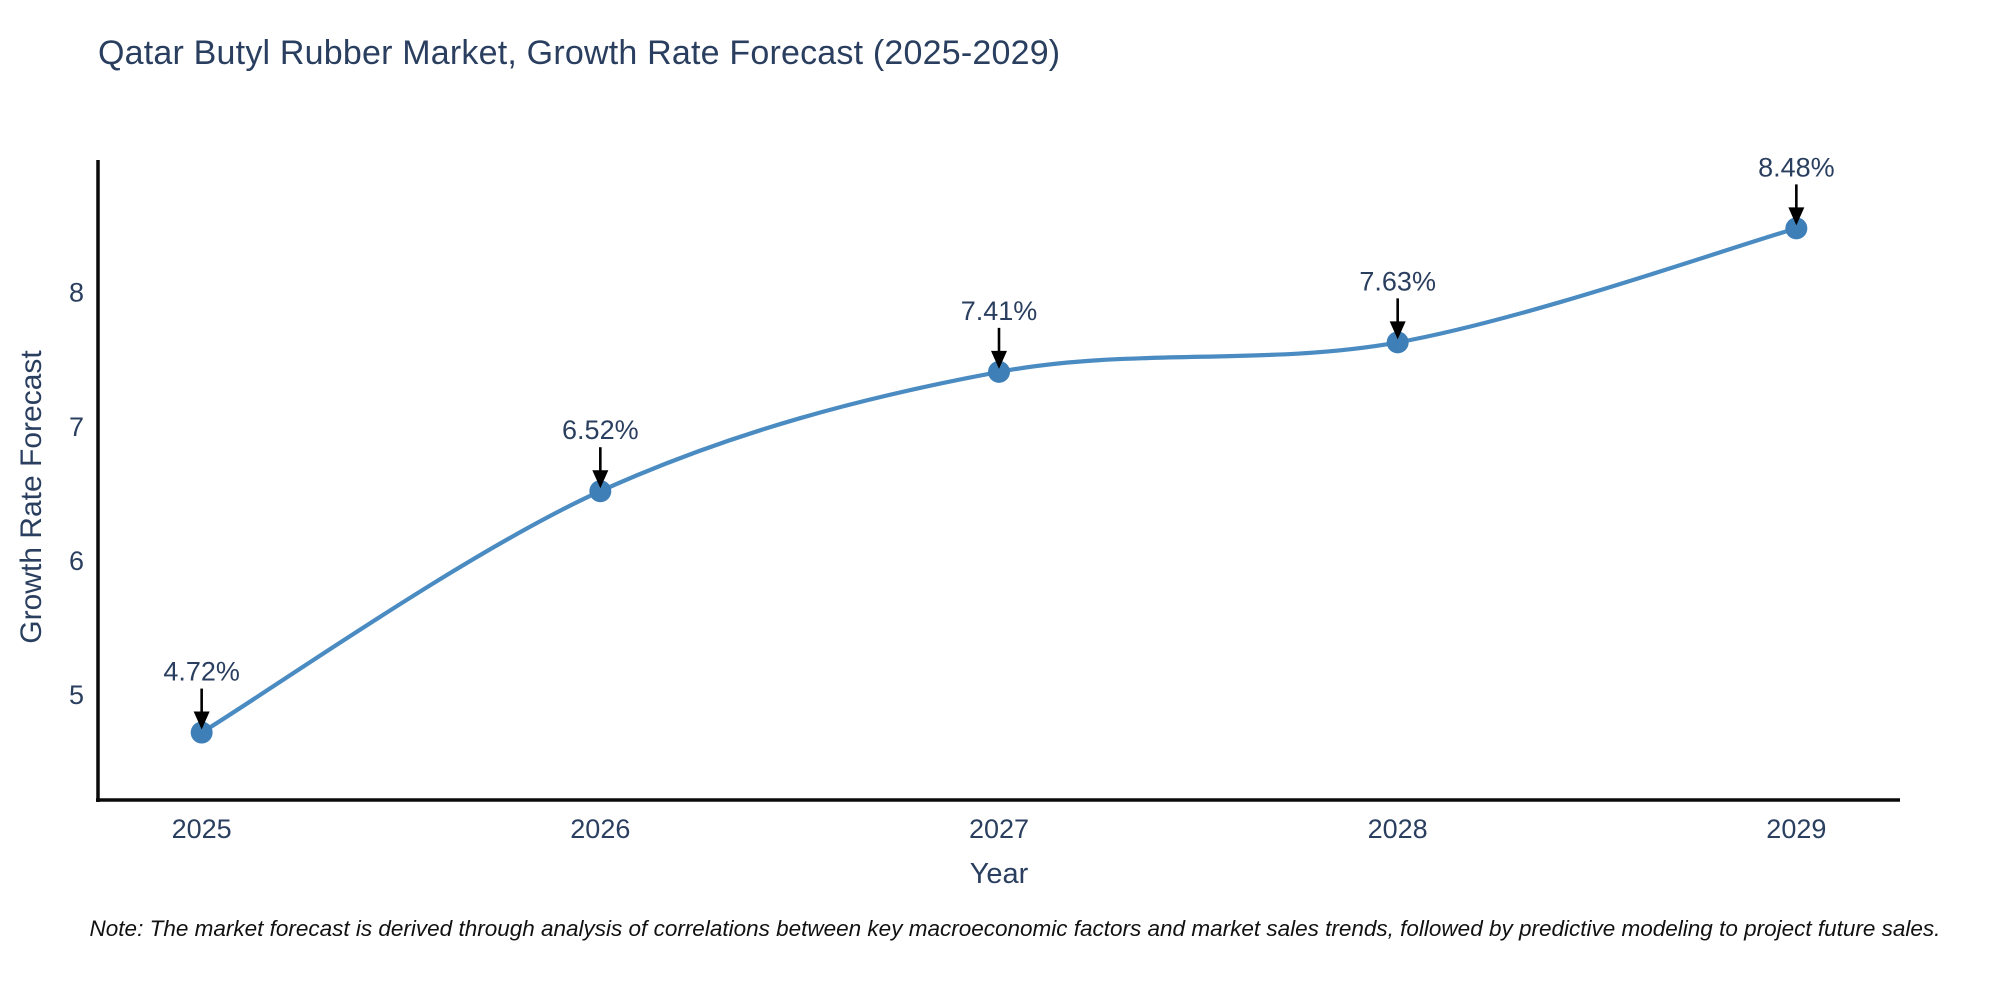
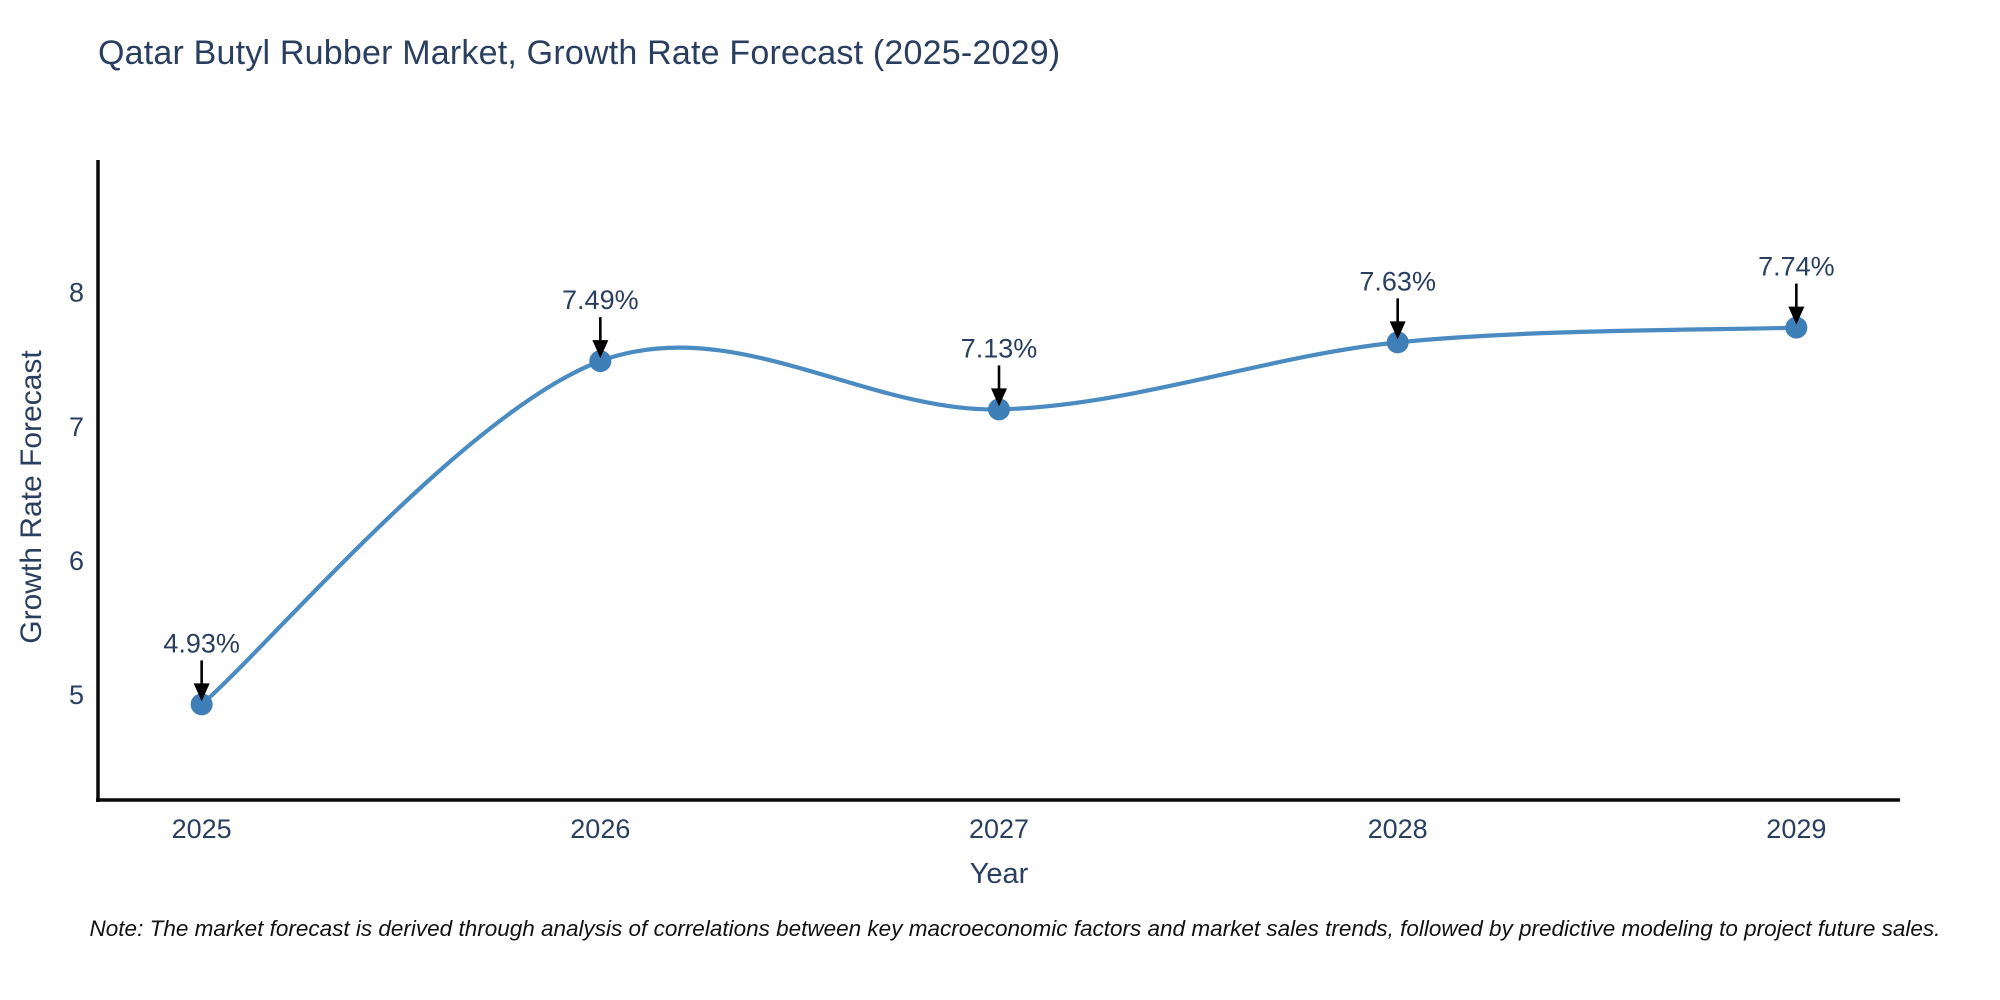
2025: 4.72% -> 4.93%
2026: 6.52% -> 7.49%
2027: 7.41% -> 7.13%
2029: 8.48% -> 7.74%
